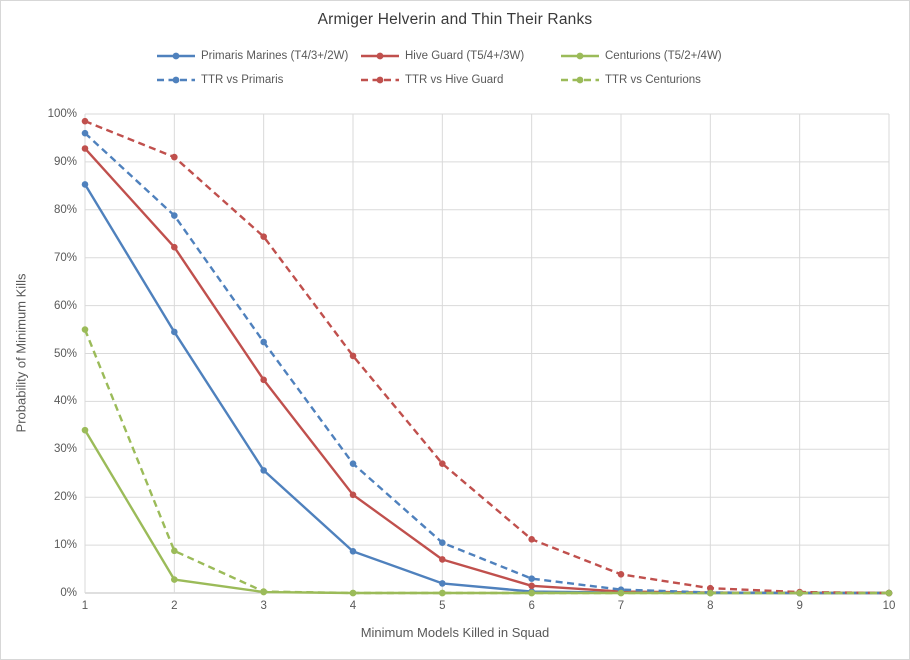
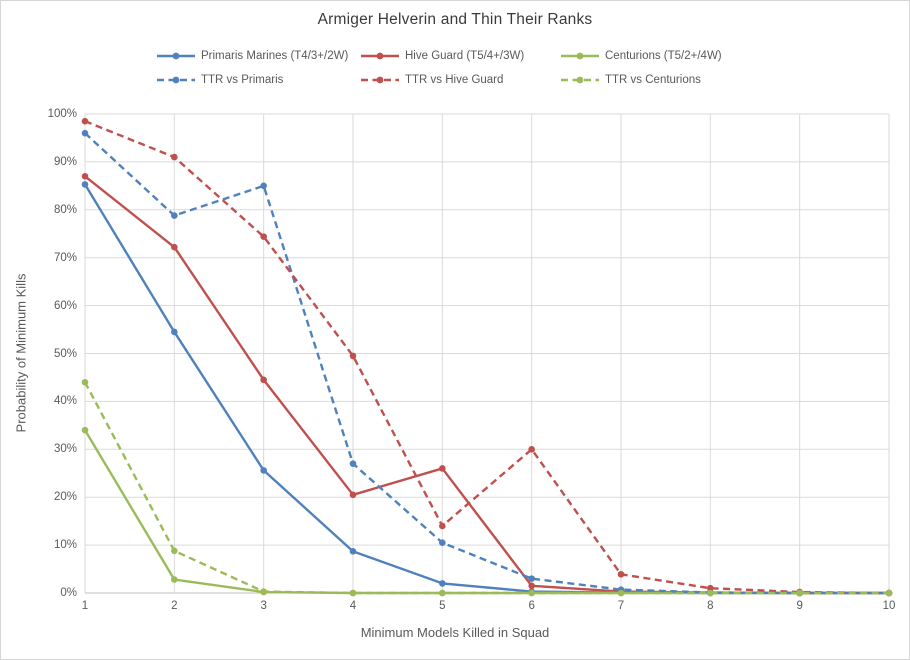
Hive Guard (T5/4+/3W)/1: 93% -> 87%
TTR vs Centurions/1: 55% -> 44%
TTR vs Primaris/3: 52% -> 85%
Hive Guard (T5/4+/3W)/5: 7% -> 26%
TTR vs Hive Guard/5: 27% -> 14%
TTR vs Hive Guard/6: 11% -> 30%
